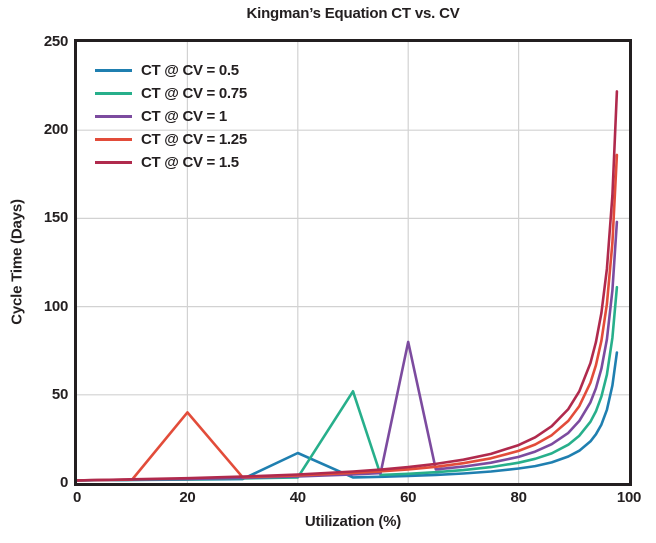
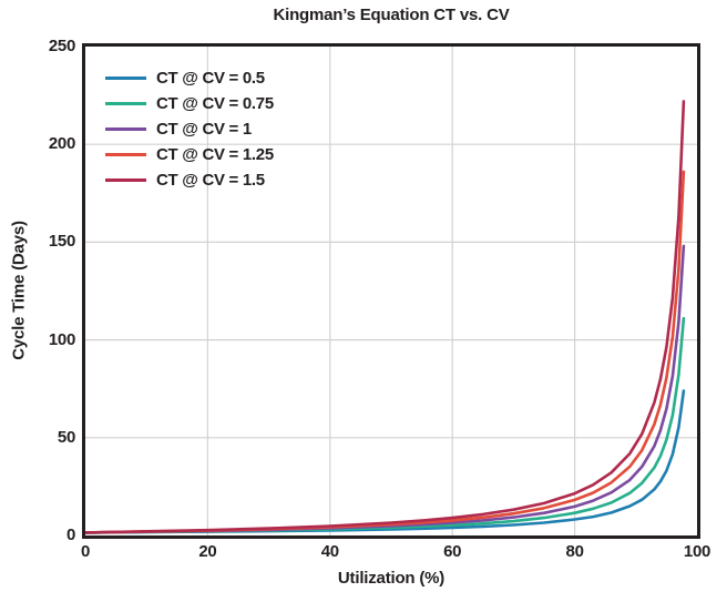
CT @ CV = 1.25/20: 40 -> 2
CT @ CV = 0.5/40: 17 -> 3
CT @ CV = 0.75/50: 52 -> 4
CT @ CV = 1/60: 80 -> 6
